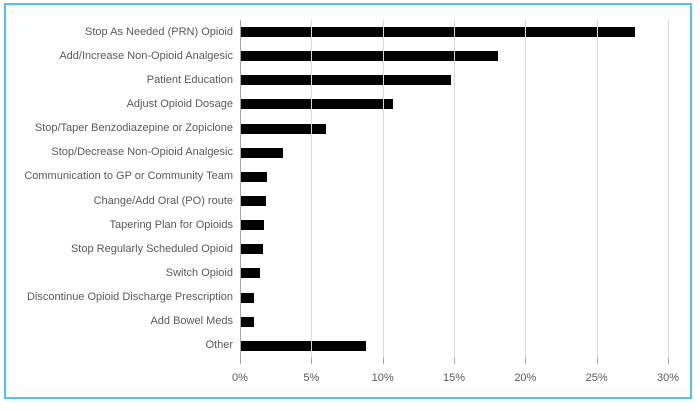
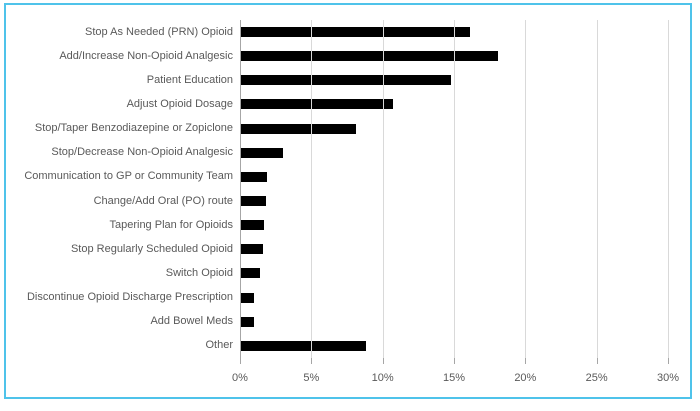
Stop As Needed (PRN) Opioid: 27.7% -> 16.1%
Stop/Taper Benzodiazepine or Zopiclone: 6.0% -> 8.1%
